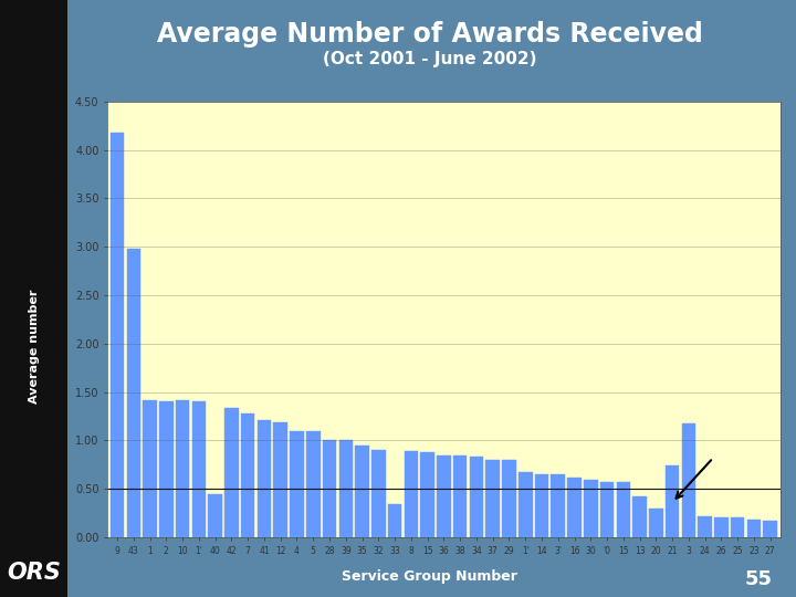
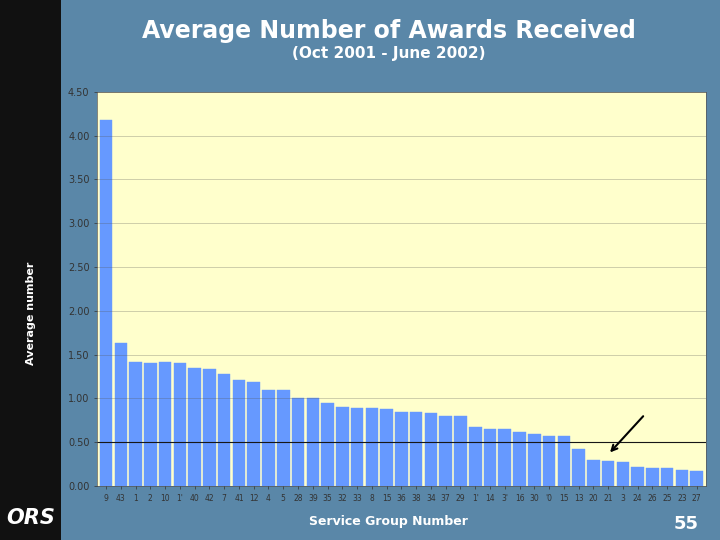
43: 2.98 -> 1.63
40: 0.44 -> 1.35
33: 0.34 -> 0.89
21: 0.74 -> 0.28
3: 1.18 -> 0.27
